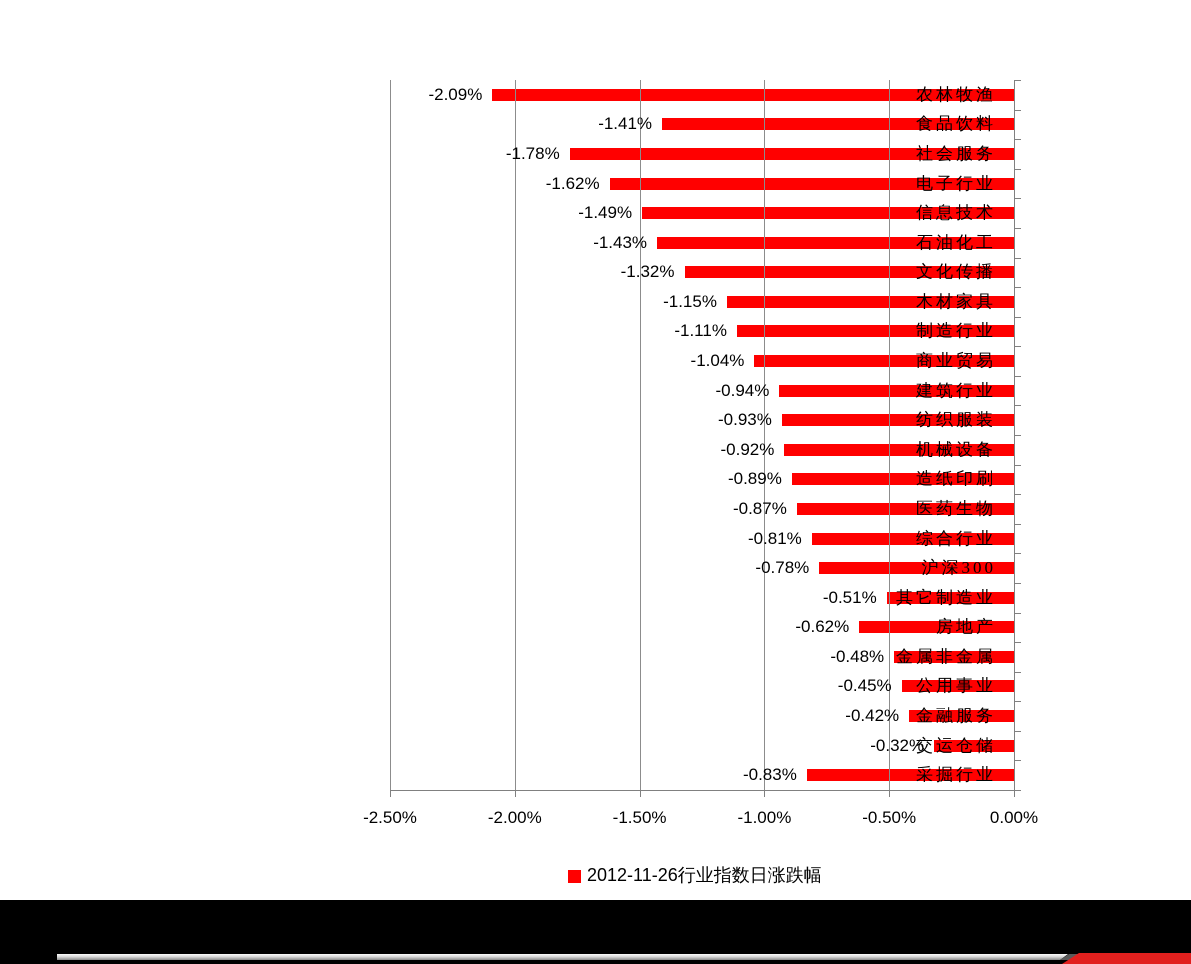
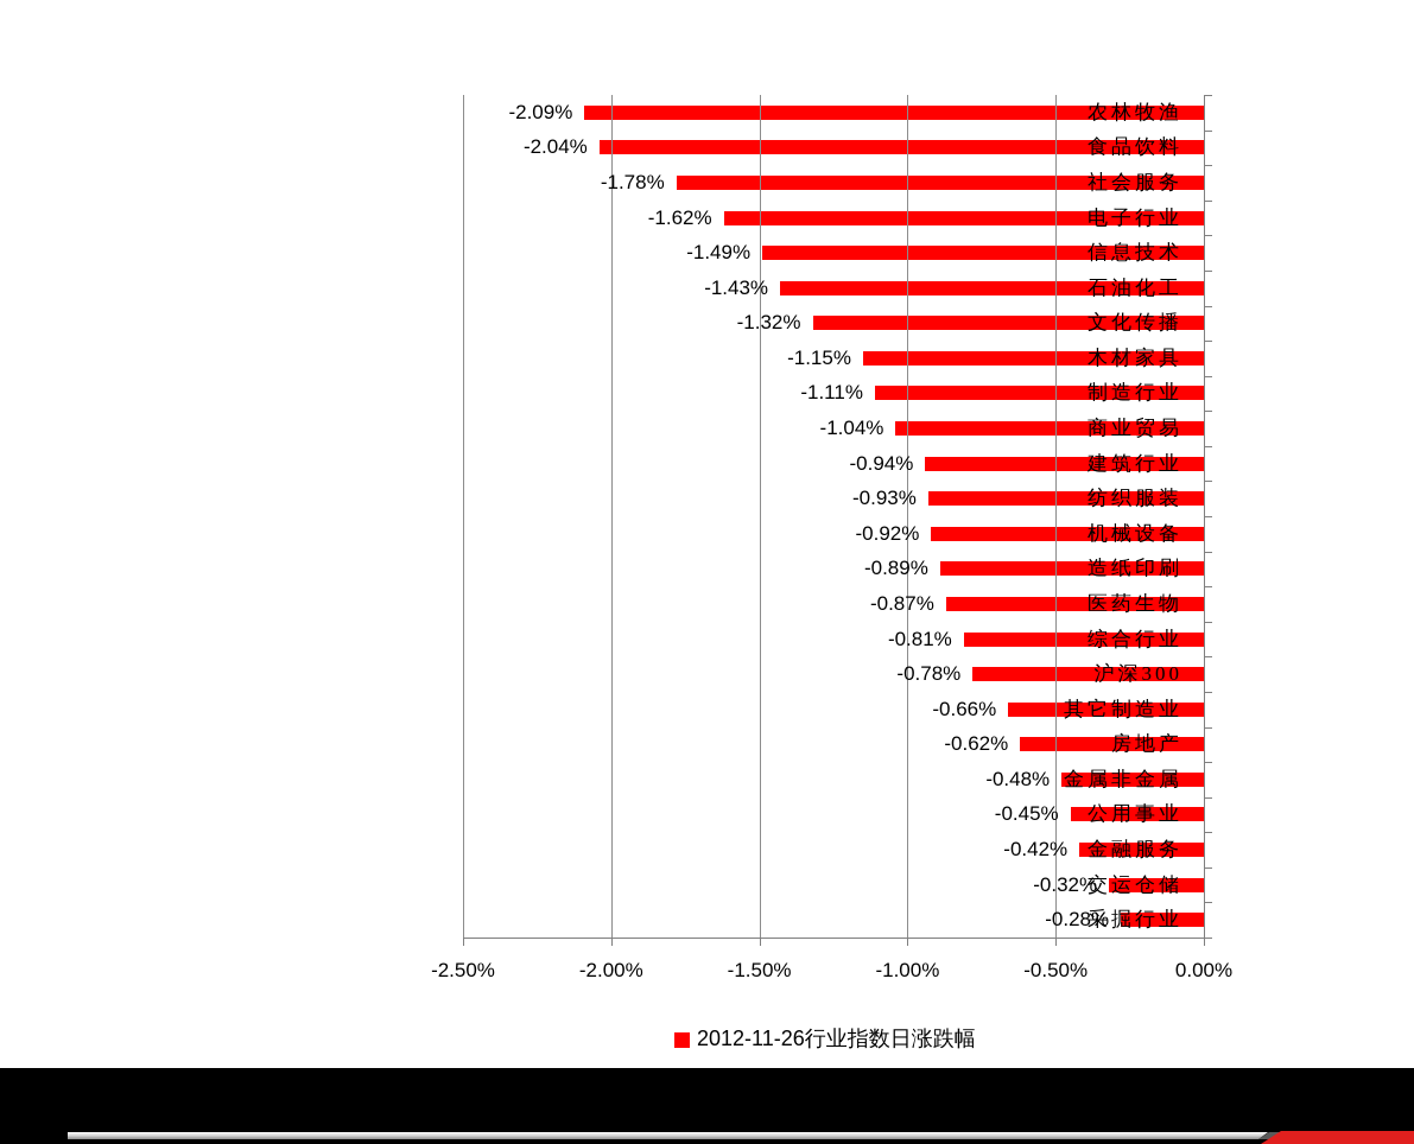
食品饮料: -1.41% -> -2.04%
其它制造业: -0.51% -> -0.66%
采掘行业: -0.83% -> -0.28%
